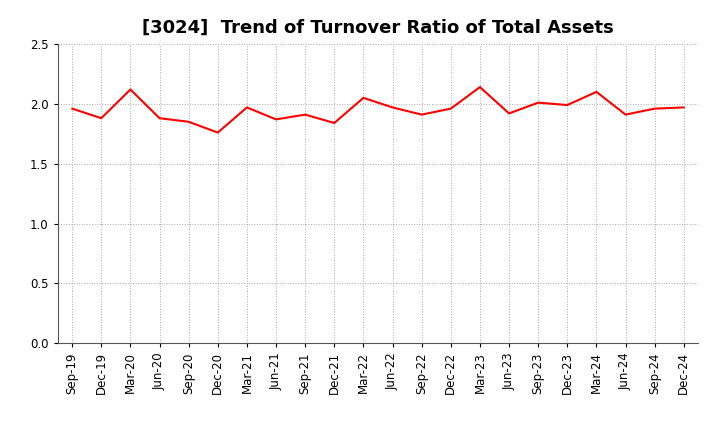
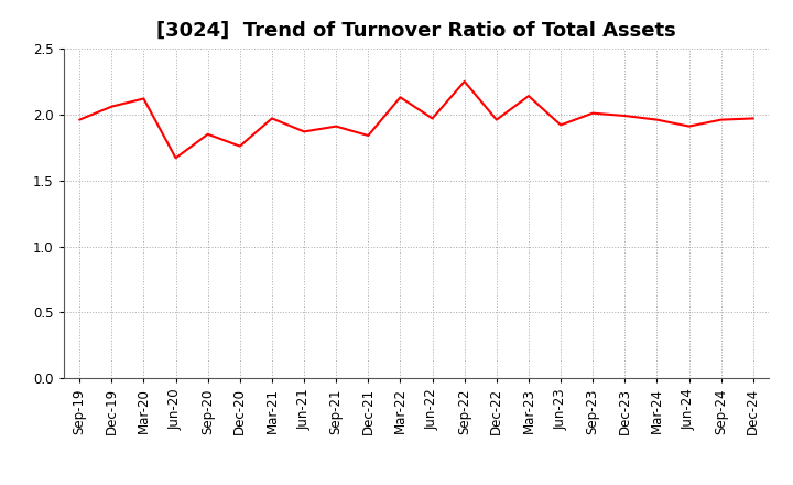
Dec-19: 1.88 -> 2.06
Jun-20: 1.88 -> 1.67
Mar-22: 2.05 -> 2.13
Sep-22: 1.91 -> 2.25
Mar-24: 2.10 -> 1.96
